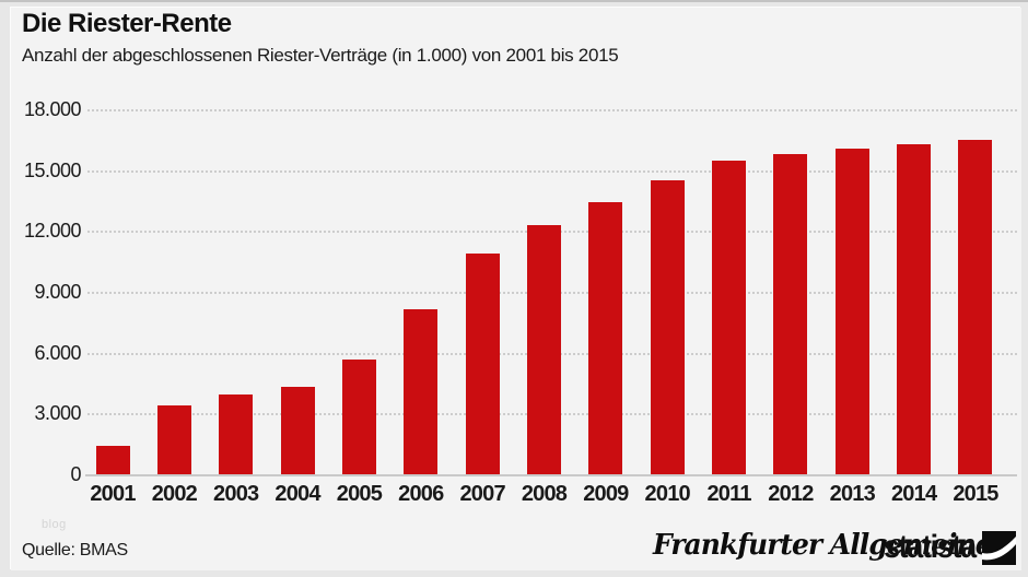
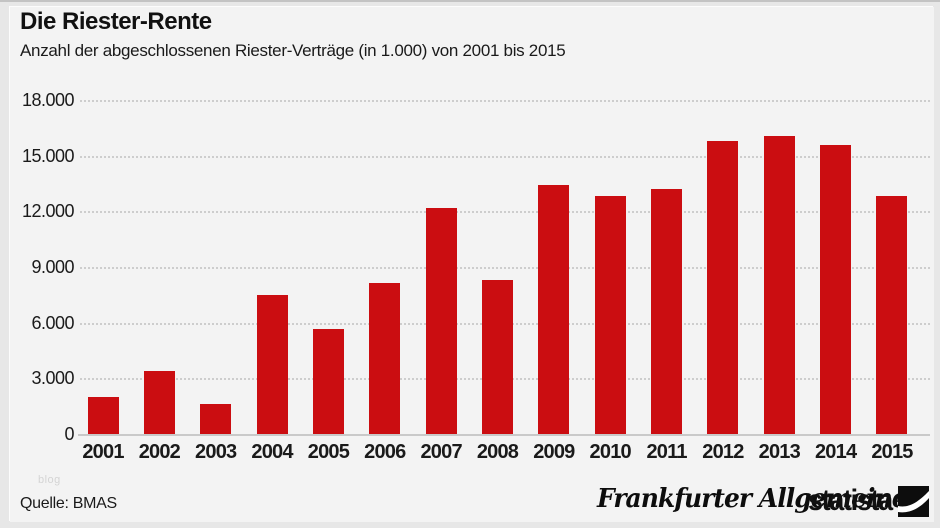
2001: 1400 -> 2000
2003: 4000 -> 1600
2004: 4300 -> 7500
2007: 10900 -> 12200
2008: 12300 -> 8300
2010: 14500 -> 12800
2011: 15400 -> 13200
2014: 16300 -> 15600
2015: 16500 -> 12800
